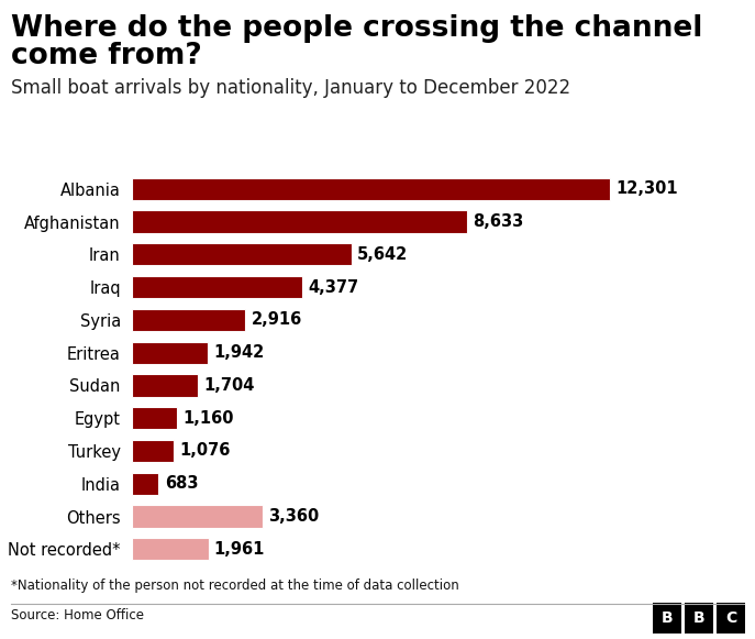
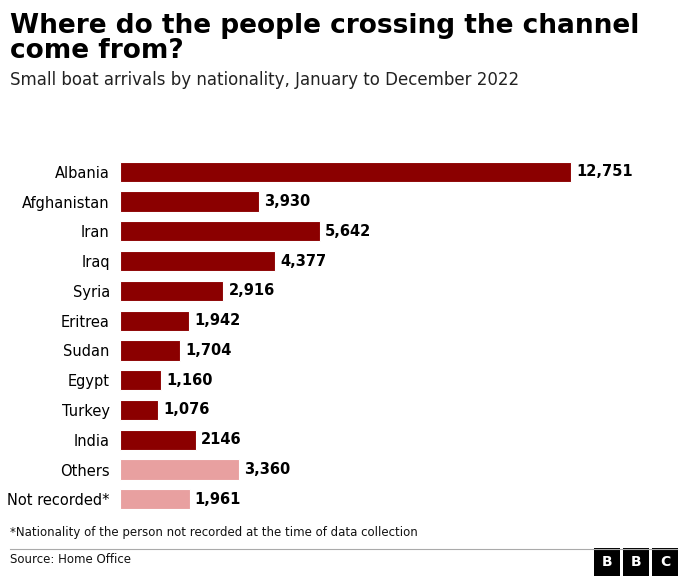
Albania: 12,301 -> 12,751
Afghanistan: 8,633 -> 3,930
India: 683 -> 2146
